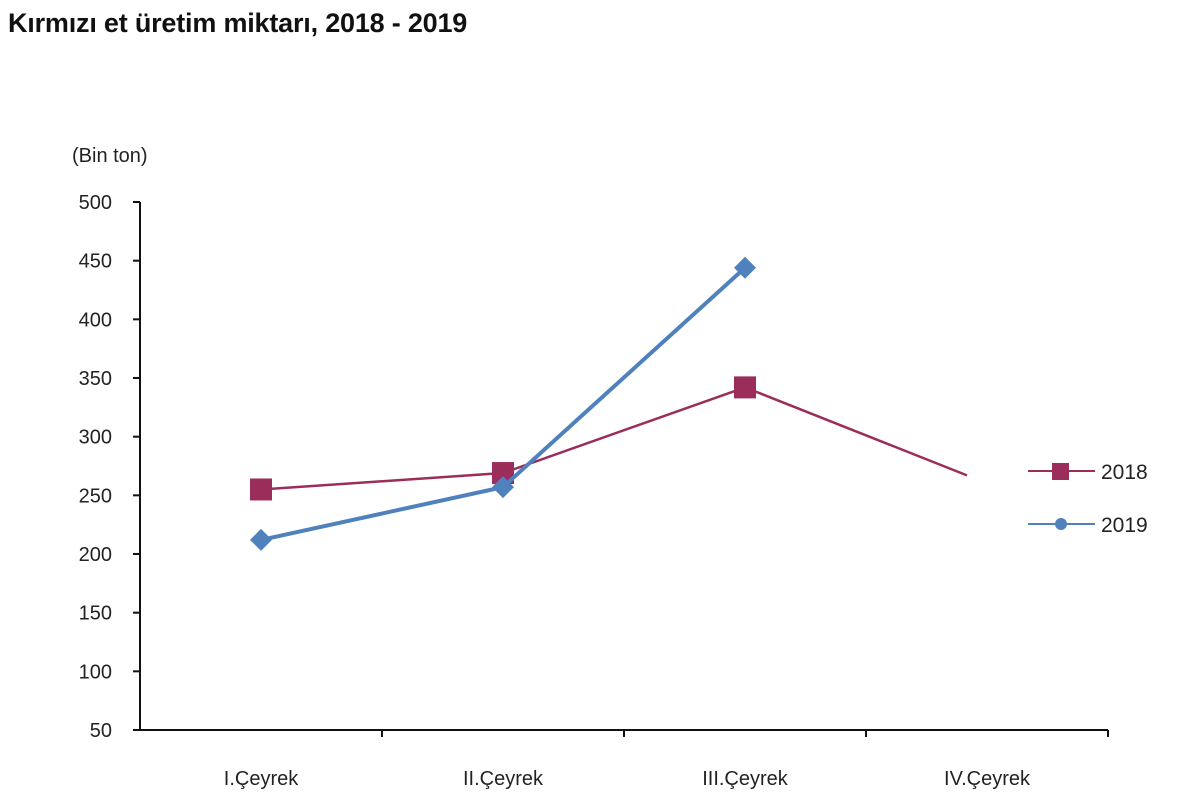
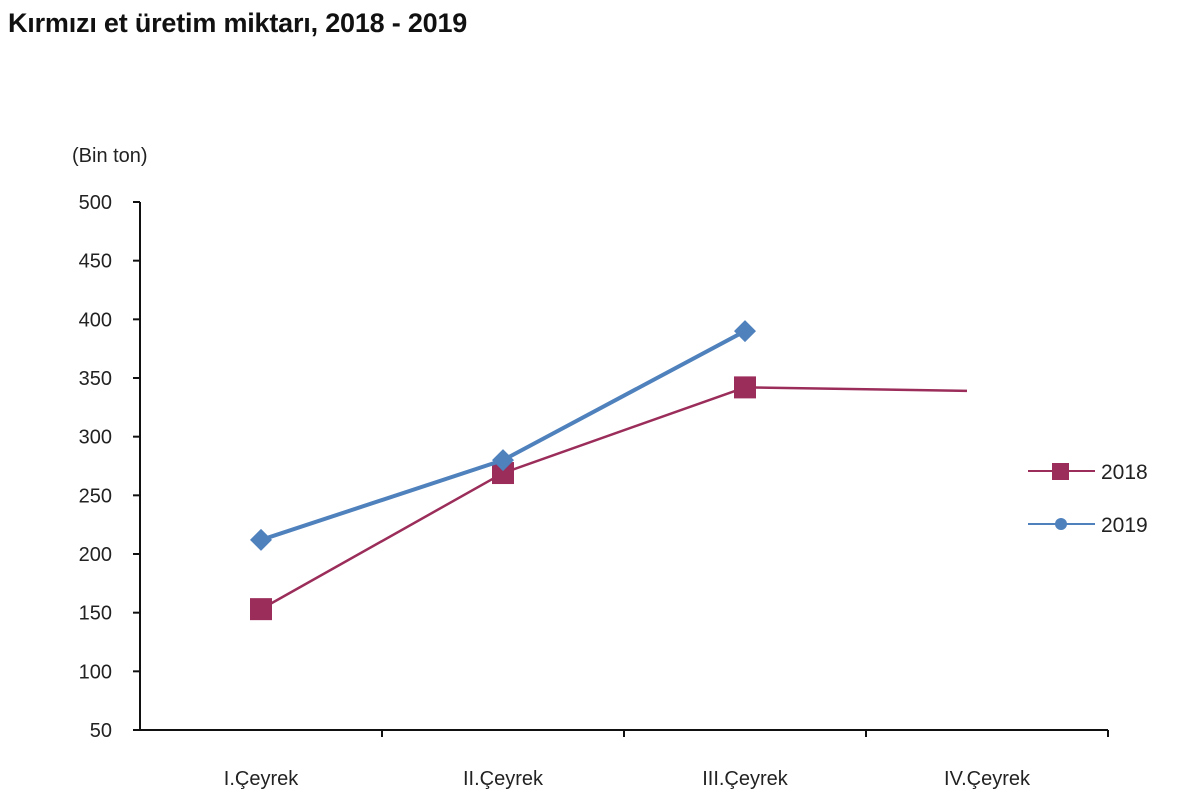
2018/I.Çeyrek: 255 -> 153
2019/II.Çeyrek: 257 -> 280
2019/III.Çeyrek: 444 -> 390
2018/IV.Çeyrek: 267 -> 339
